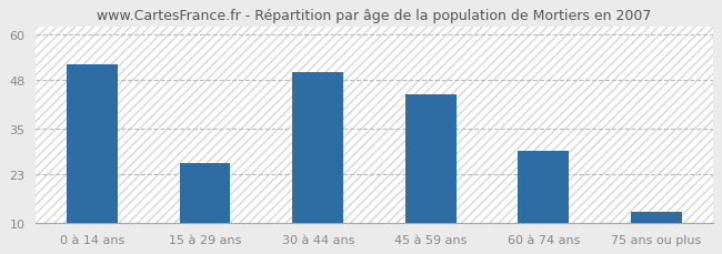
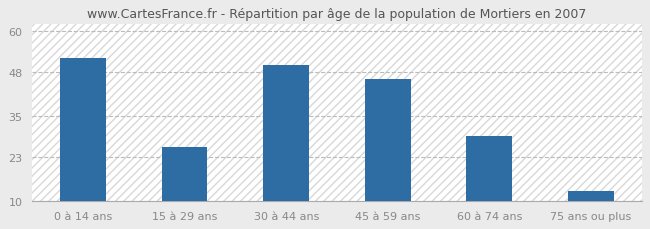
45 à 59 ans: 44 -> 46
